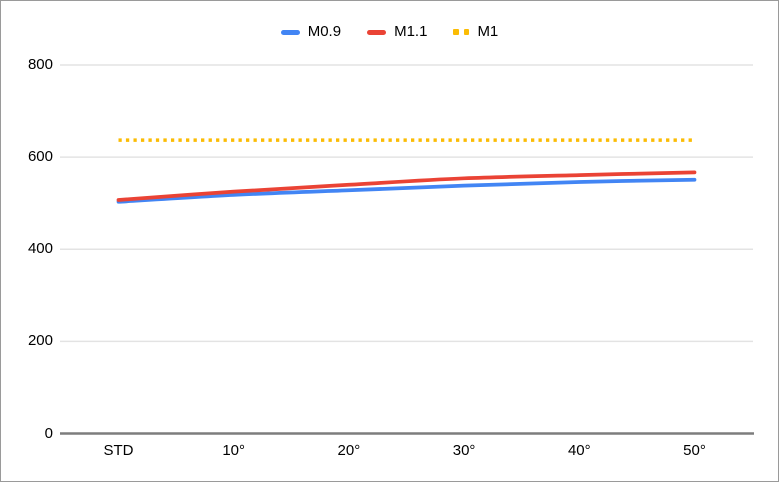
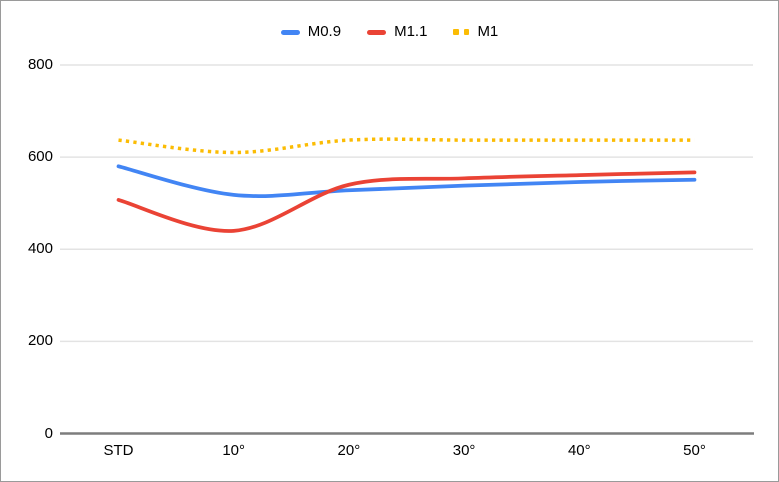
M0.9/STD: 500 -> 580
M1.1/10°: 520 -> 440
M1/10°: 640 -> 610
